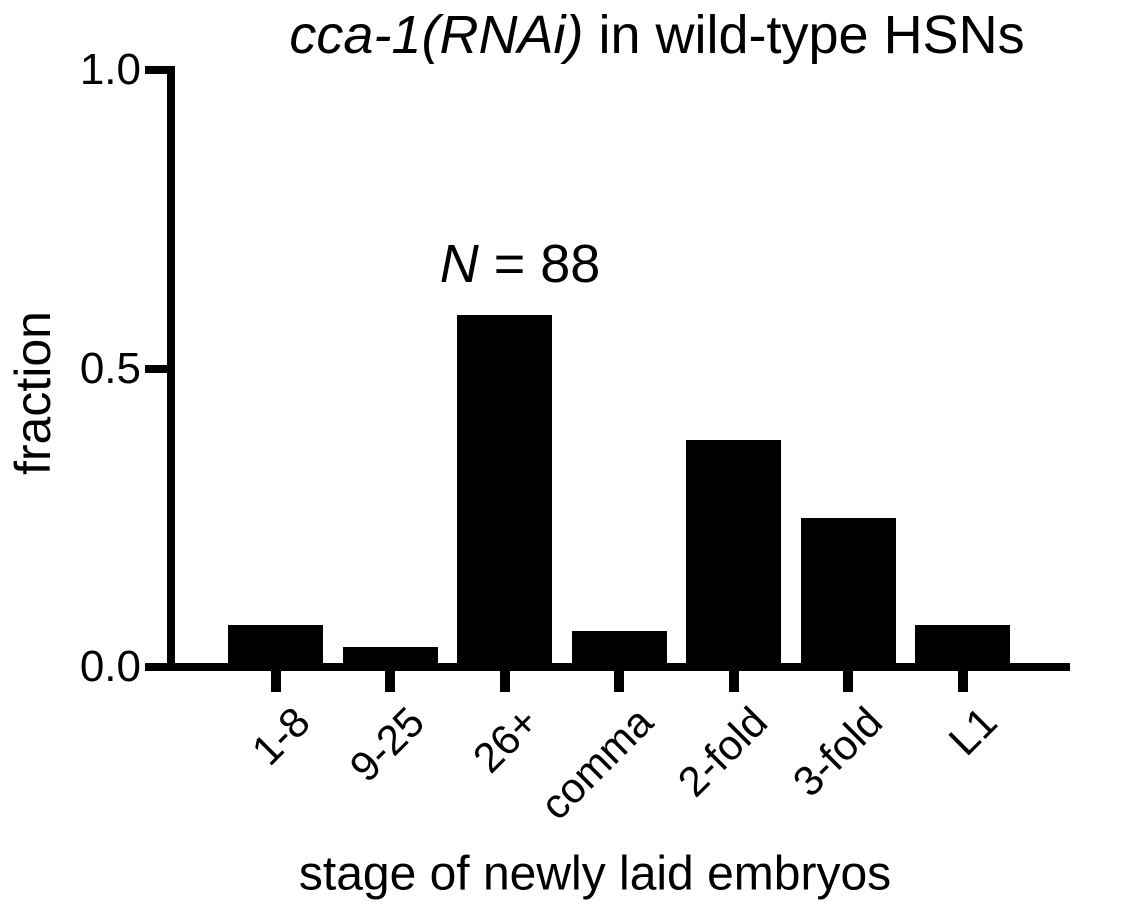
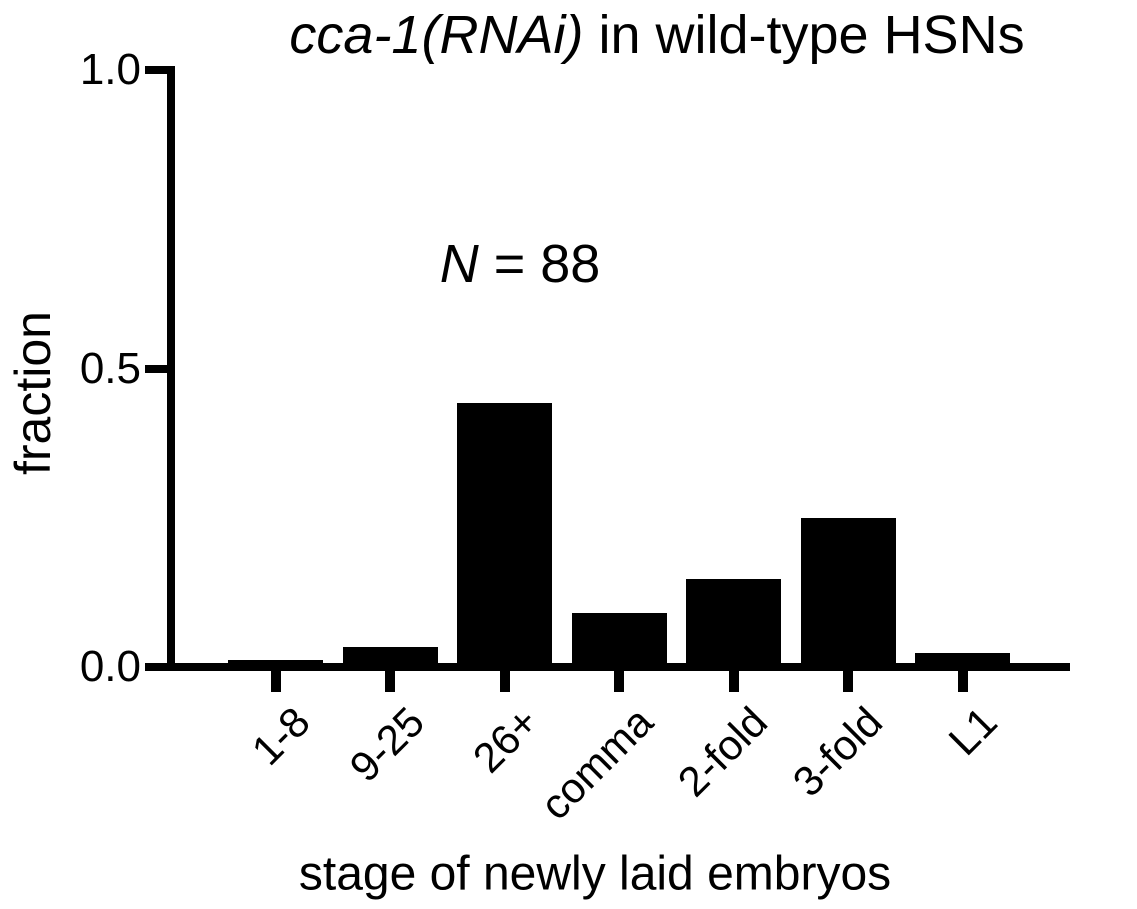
1-8: 0.07 -> 0.01
26+: 0.59 -> 0.44
comma: 0.06 -> 0.09
2-fold: 0.38 -> 0.15
L1: 0.07 -> 0.02
